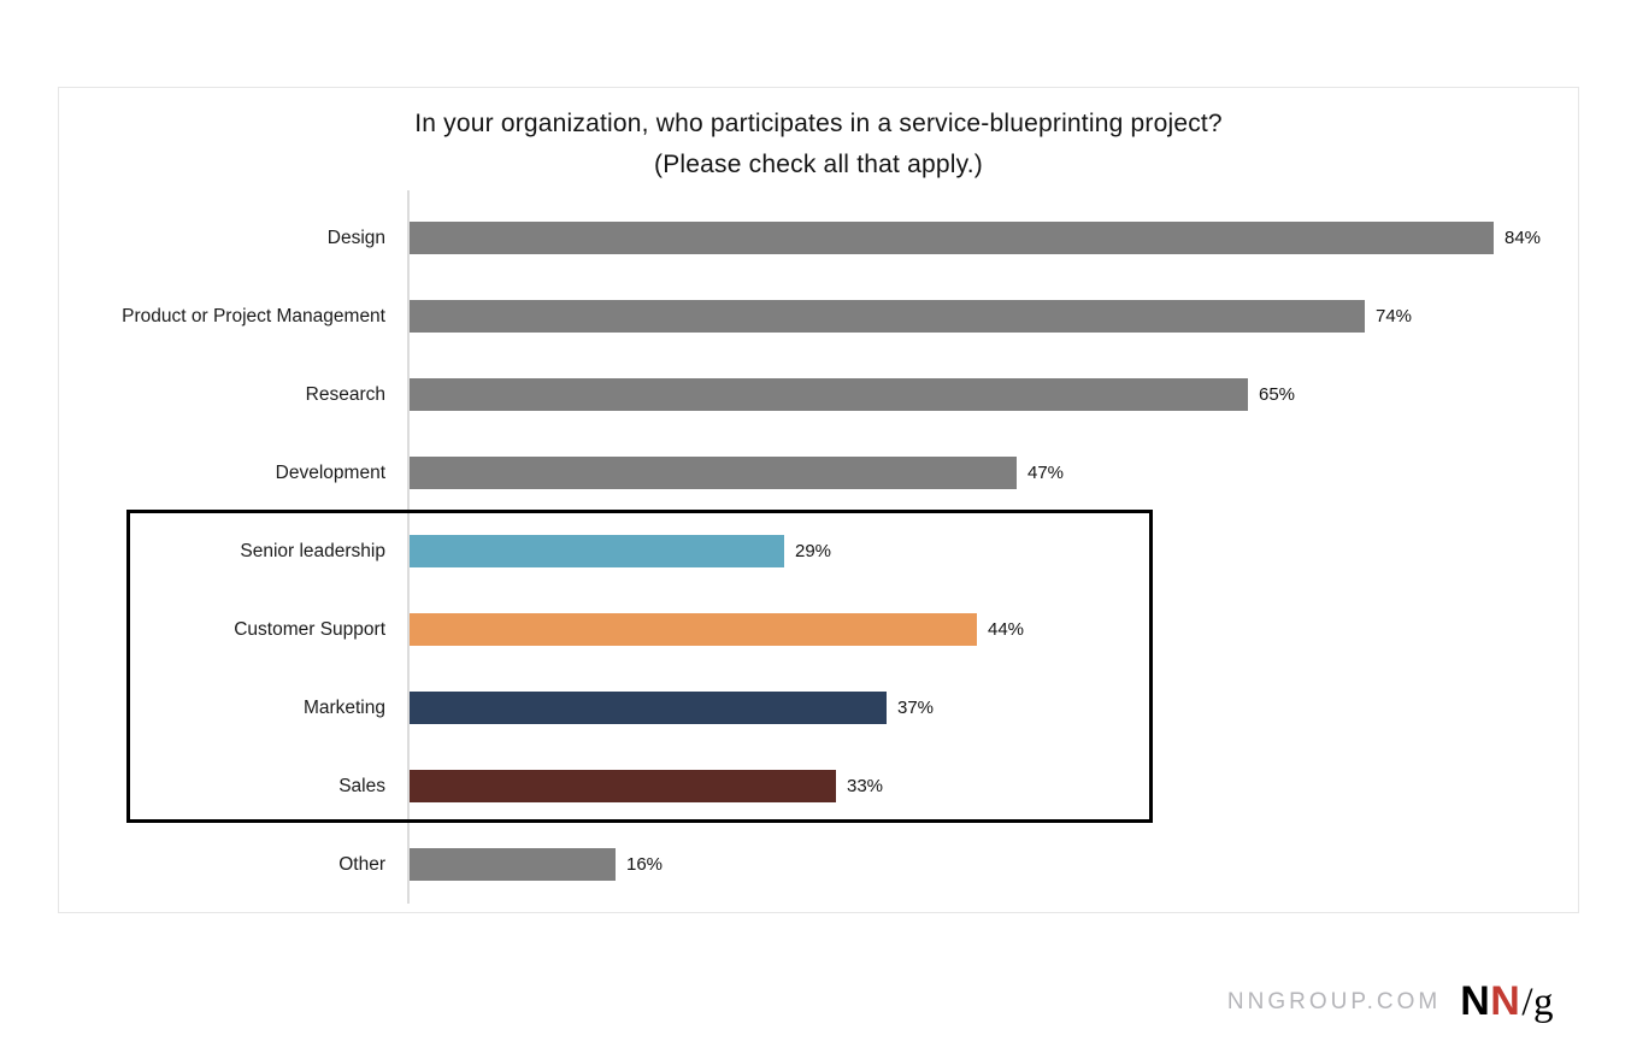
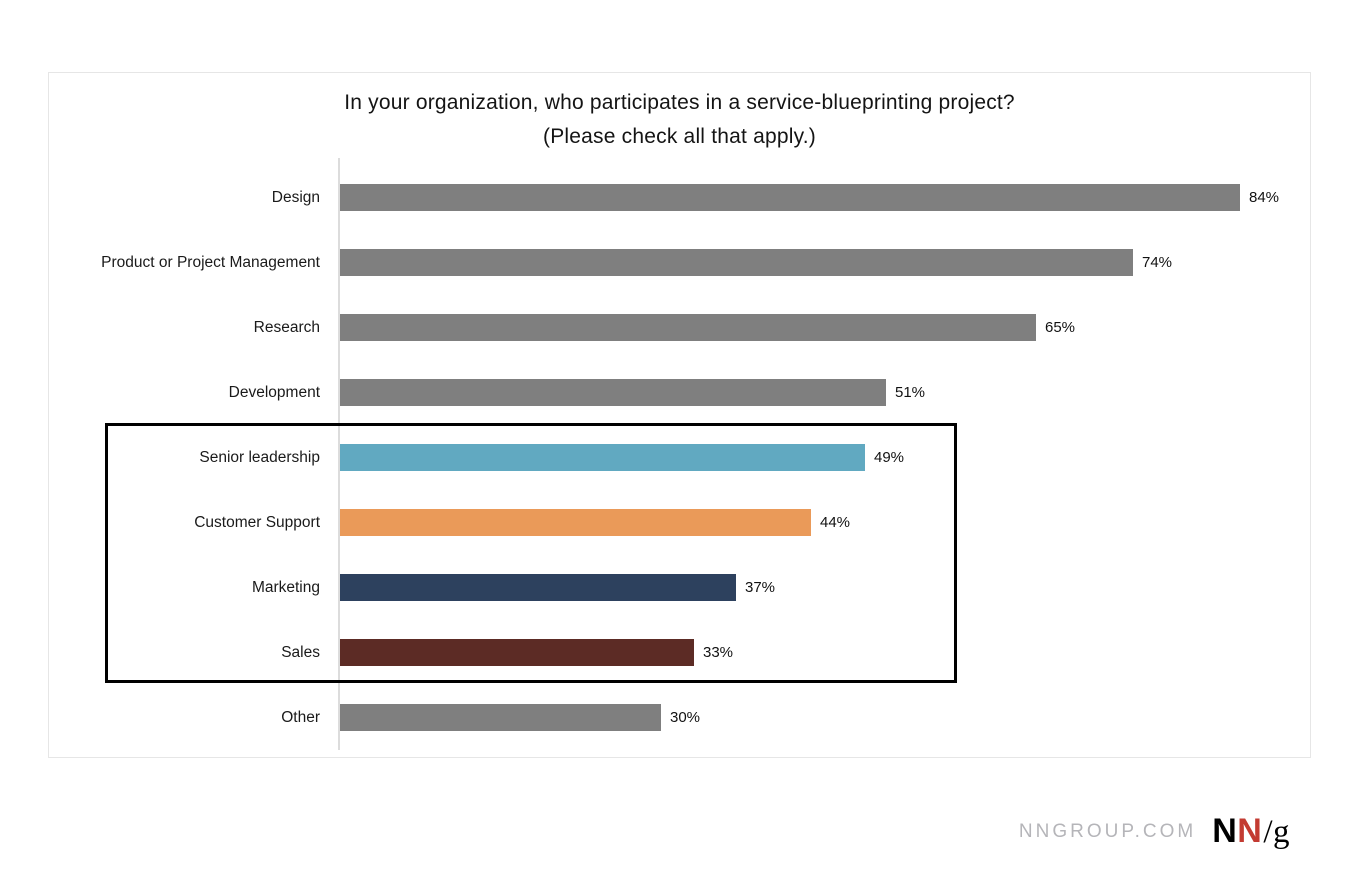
Development: 47% -> 51%
Senior leadership: 29% -> 49%
Other: 16% -> 30%
